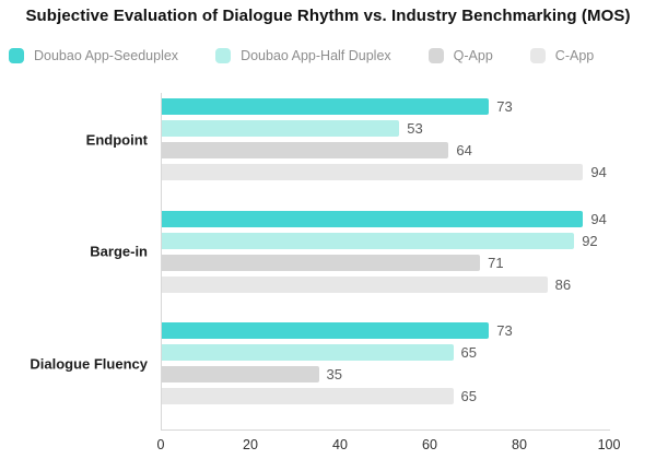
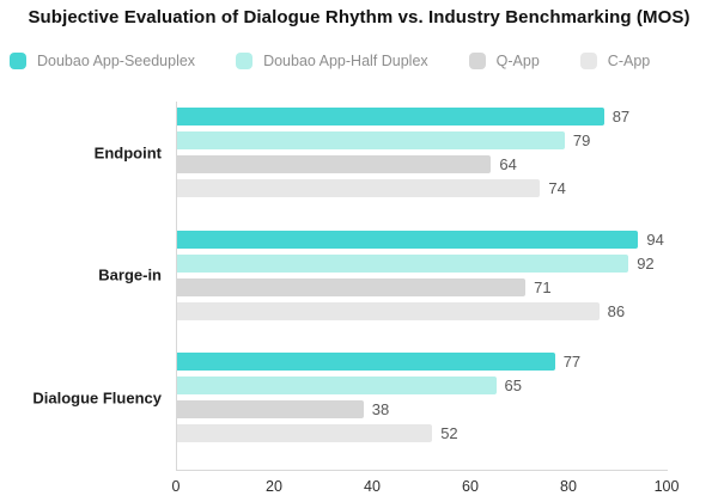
Doubao App-Seeduplex/Endpoint: 73 -> 87
Doubao App-Half Duplex/Endpoint: 53 -> 79
C-App/Endpoint: 94 -> 74
Doubao App-Seeduplex/Dialogue Fluency: 73 -> 77
Q-App/Dialogue Fluency: 35 -> 38
C-App/Dialogue Fluency: 65 -> 52
